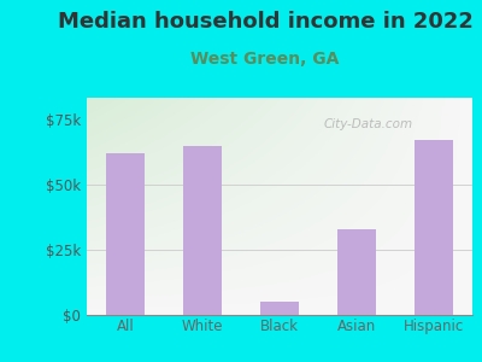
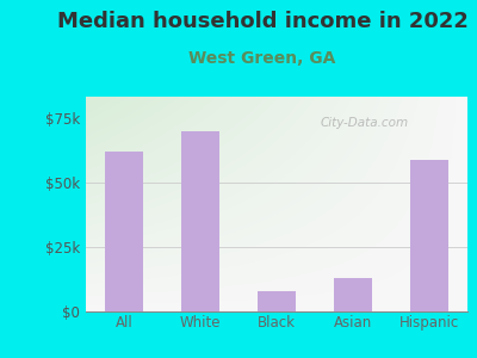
White: $65k -> $70k
Black: $5k -> $8k
Asian: $33k -> $13k
Hispanic: $67k -> $59k
